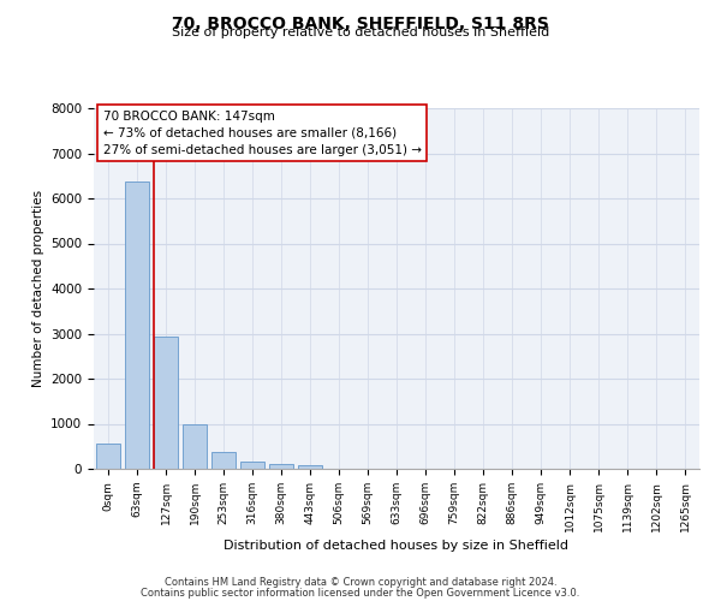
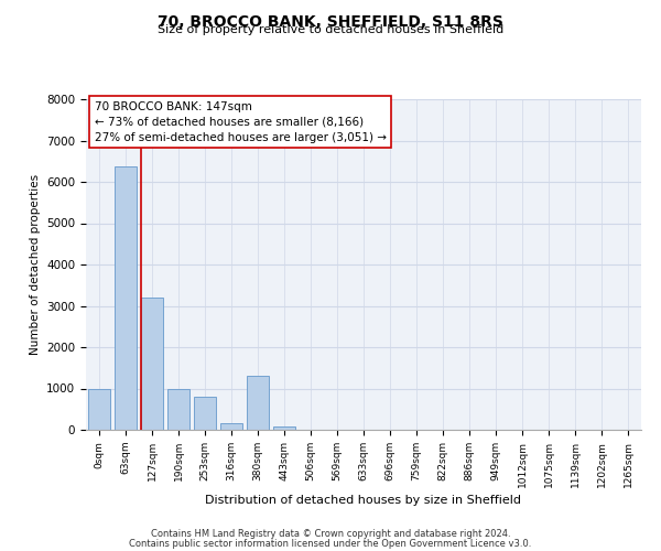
0sqm: 560 -> 1000
127sqm: 2930 -> 3200
253sqm: 380 -> 800
380sqm: 110 -> 1300
